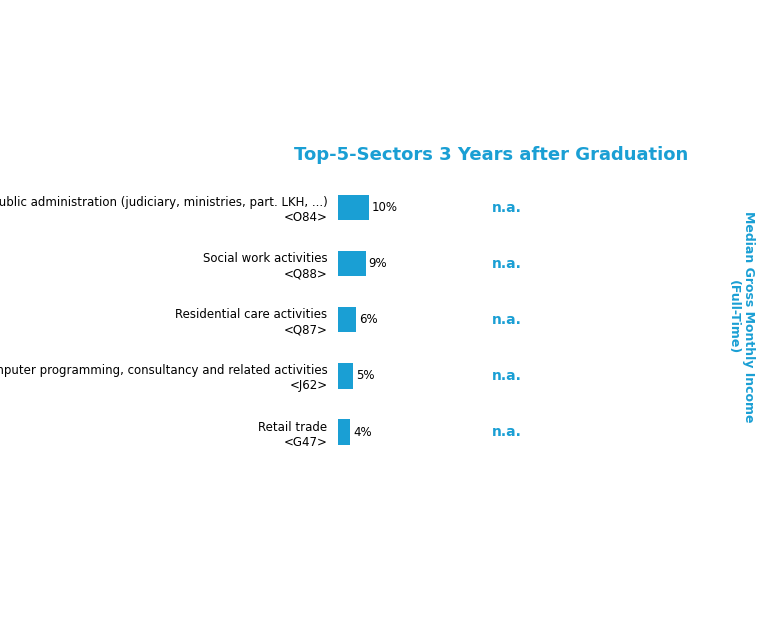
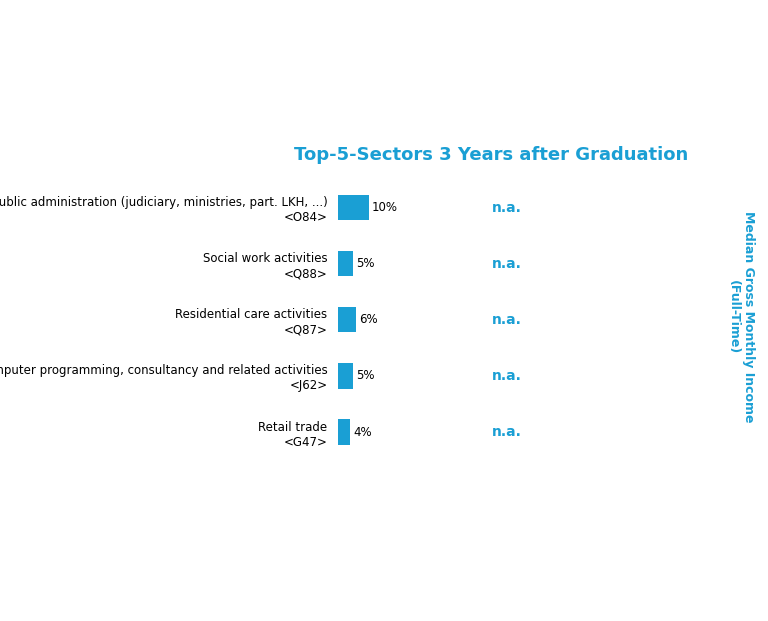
Social work activities <Q88>: 9% -> 5%
